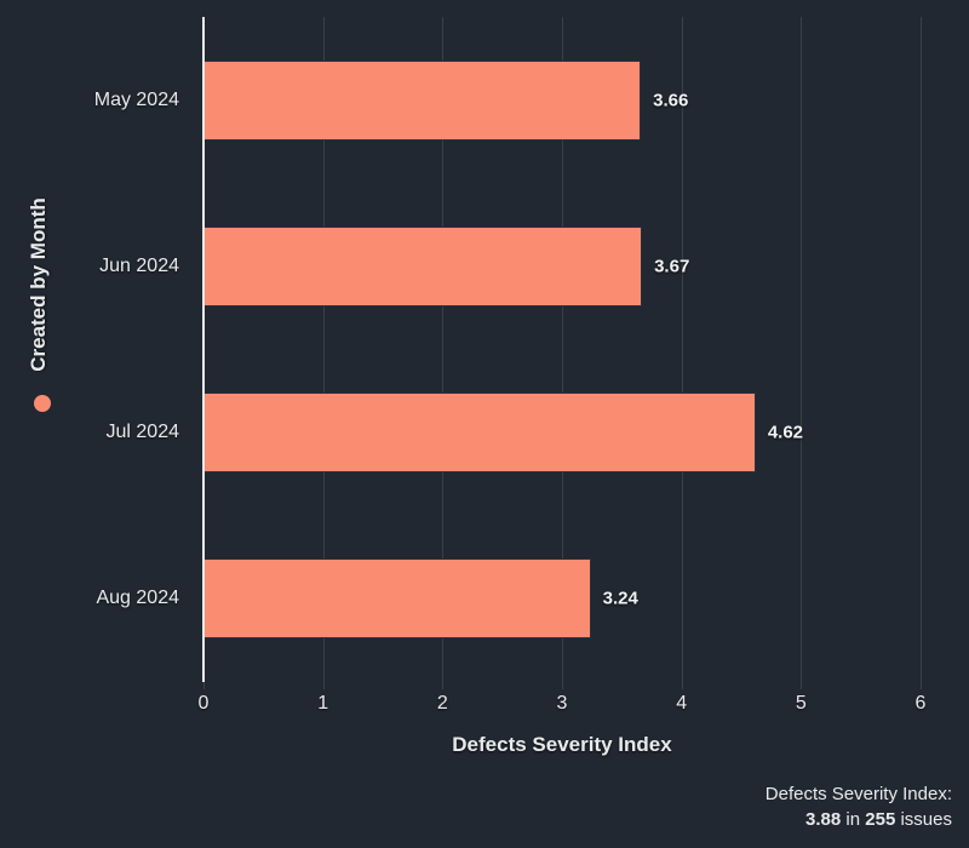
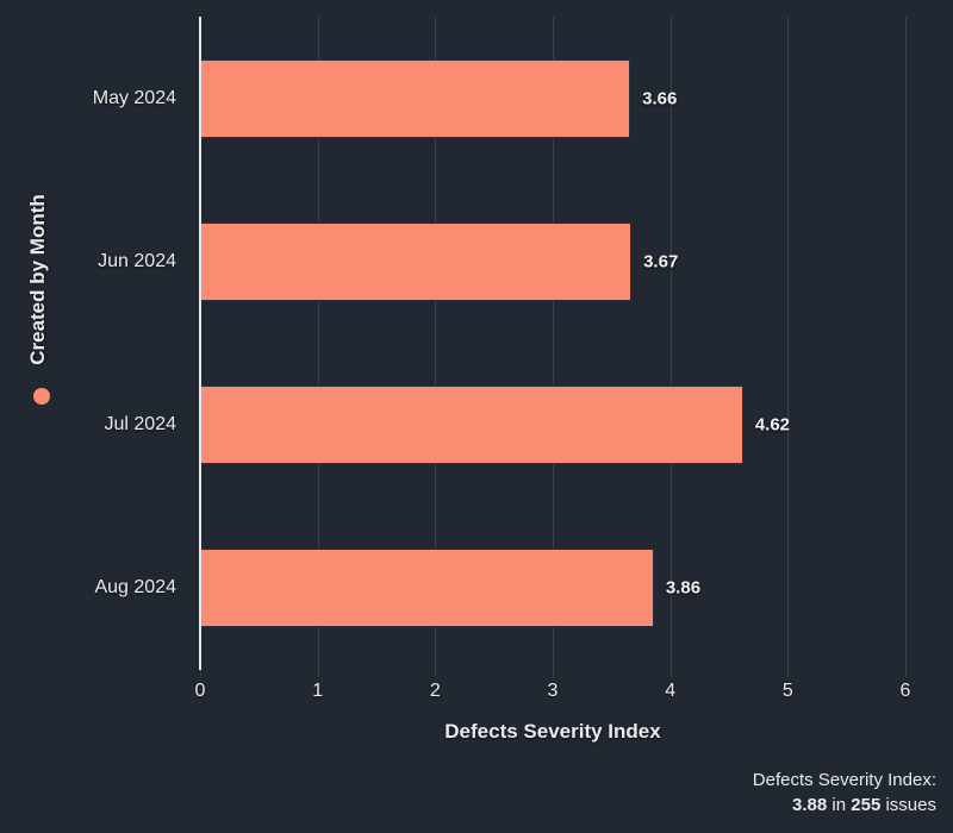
Aug 2024: 3.24 -> 3.86
